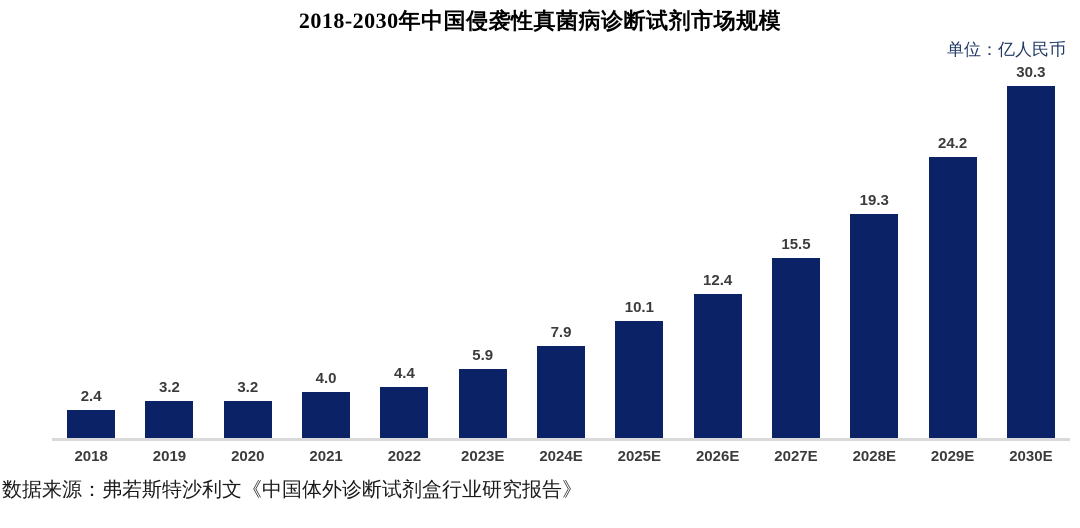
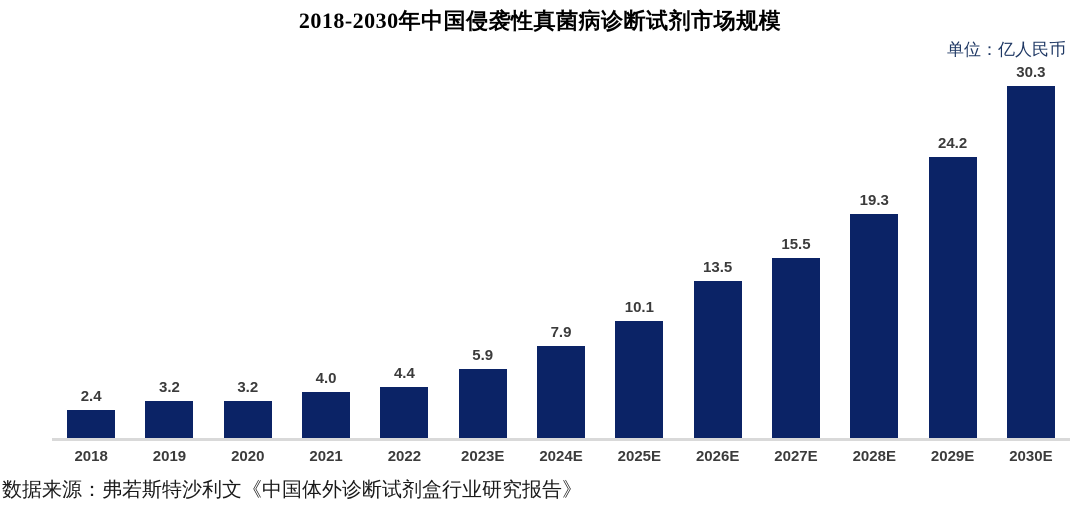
2026E: 12.4 -> 13.5
